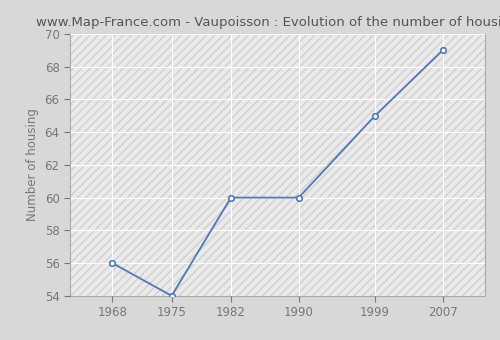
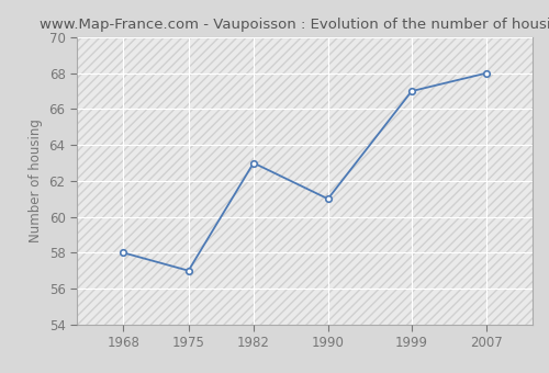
1968: 56 -> 58
1975: 54 -> 57
1982: 60 -> 63
1990: 60 -> 61
1999: 65 -> 67
2007: 69 -> 68
